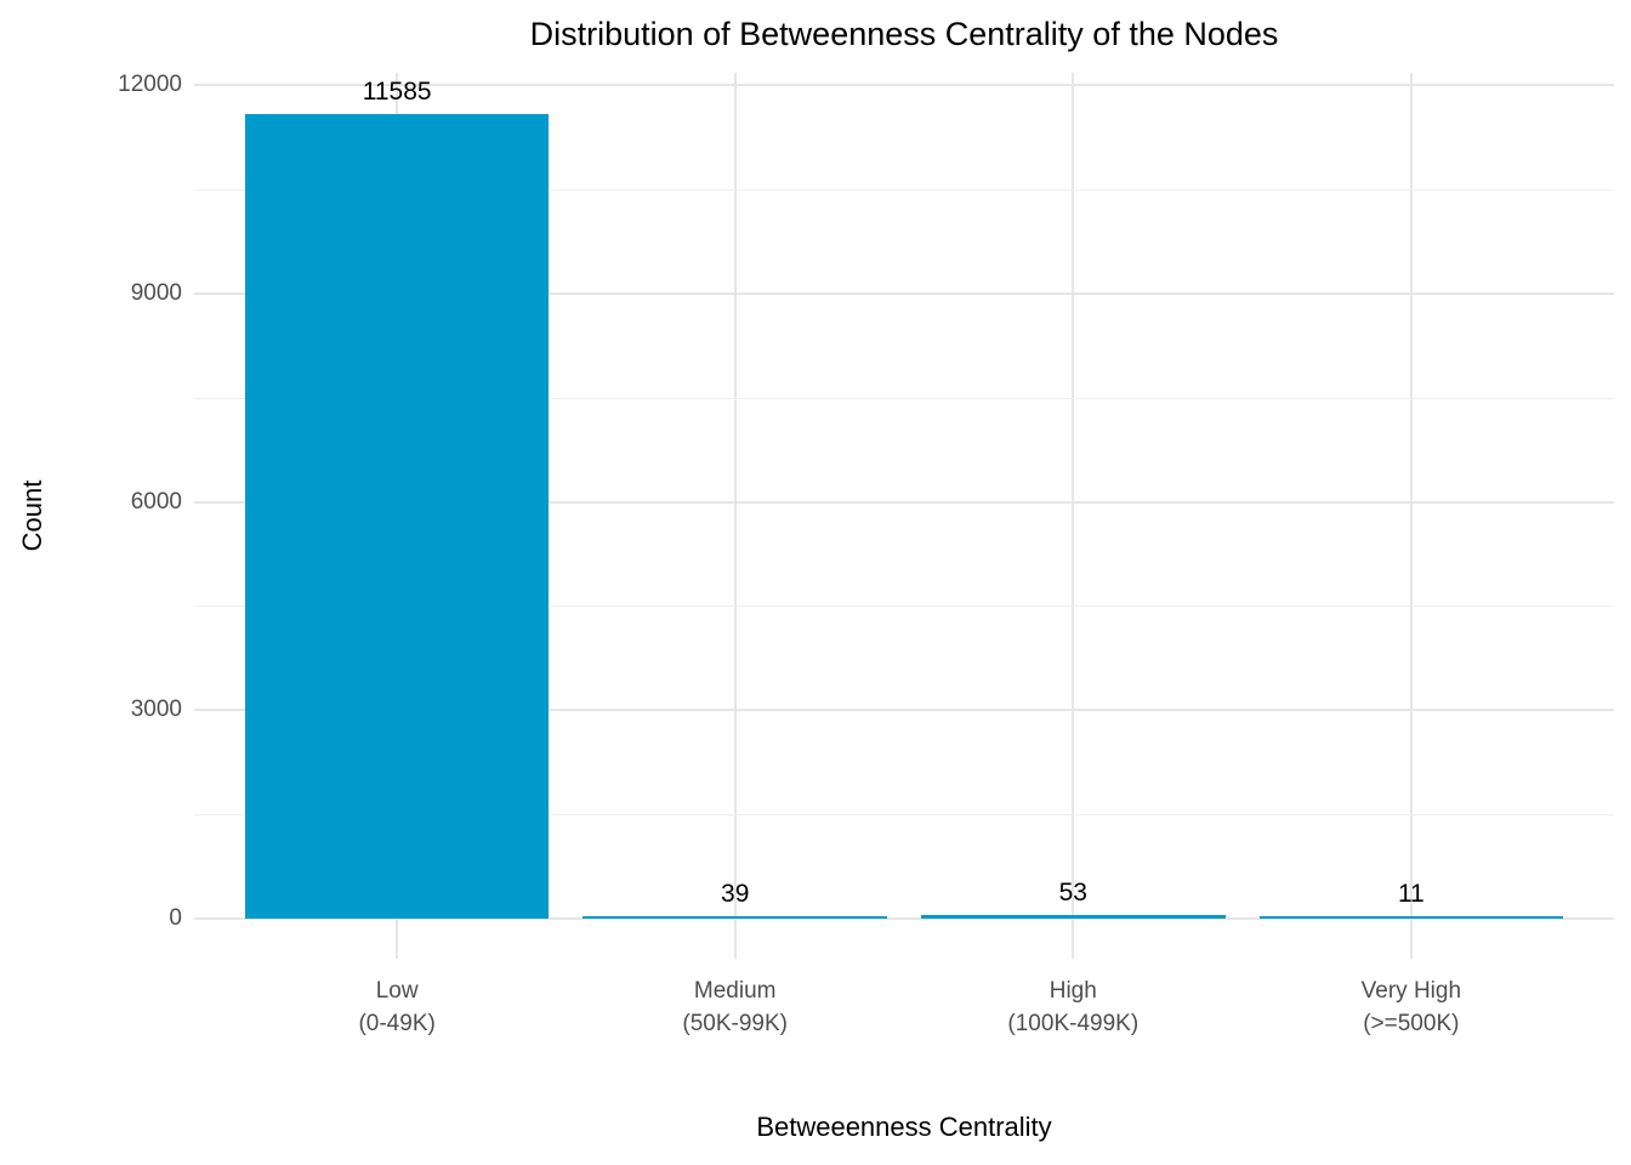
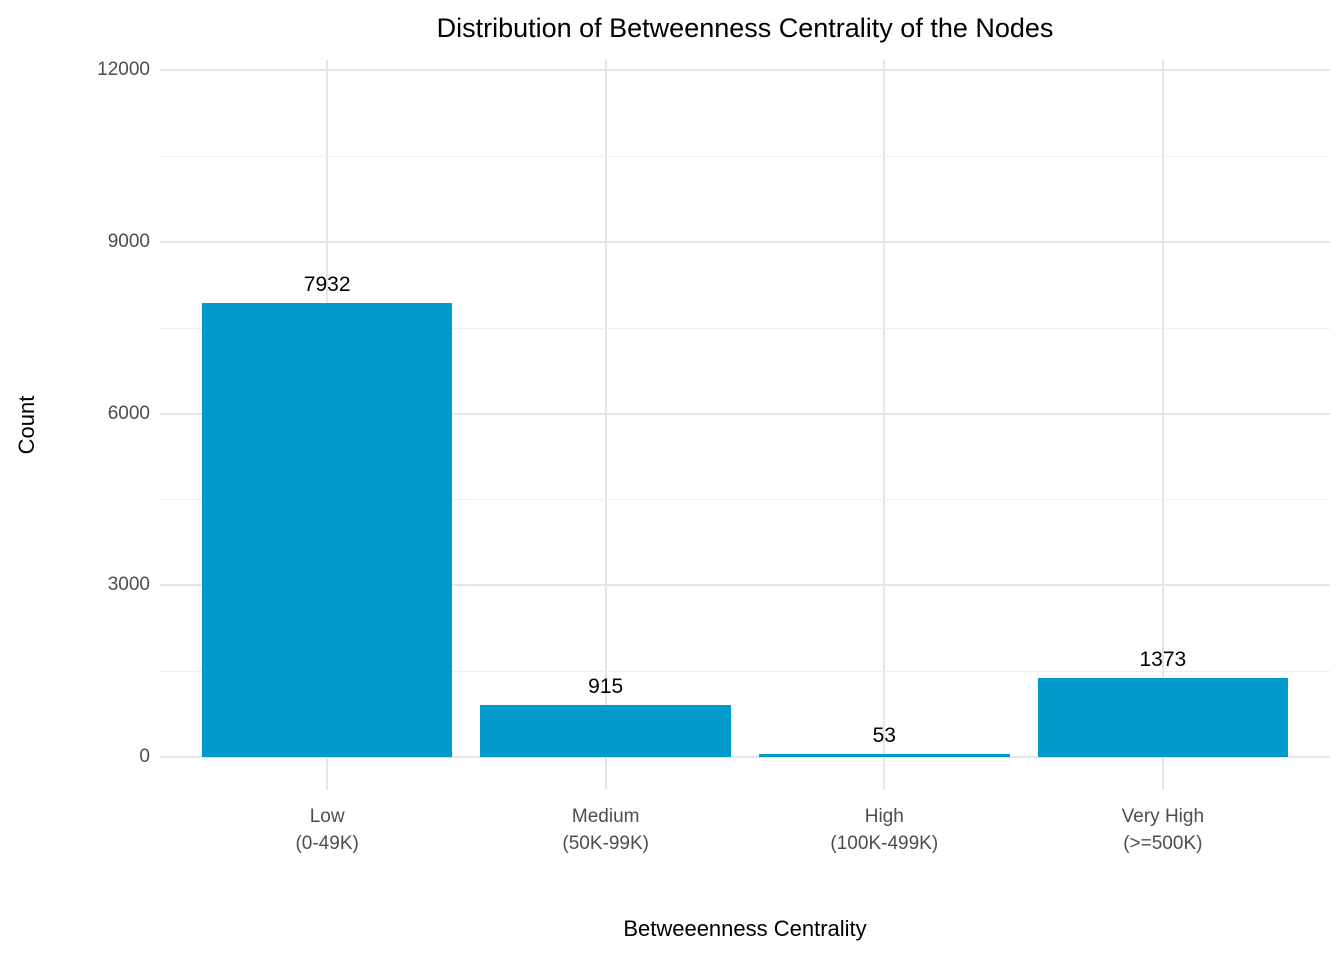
Low (0-49K): 11585 -> 7932
Medium (50K-99K): 39 -> 915
Very High (>=500K): 11 -> 1373
